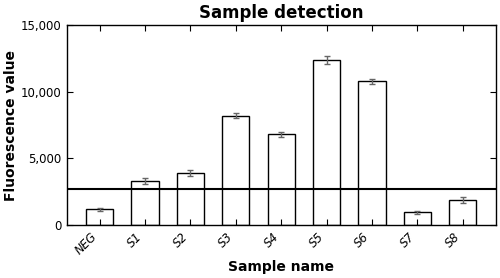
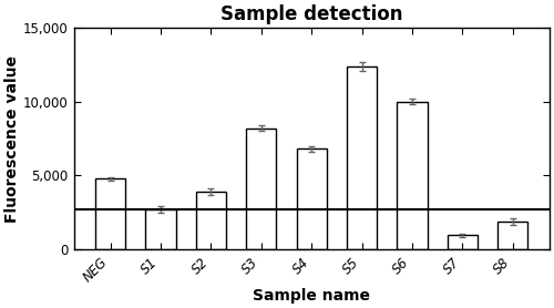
NEG: 1,200 -> 4,800
S1: 3,300 -> 2,700
S6: 10,800 -> 10,000
